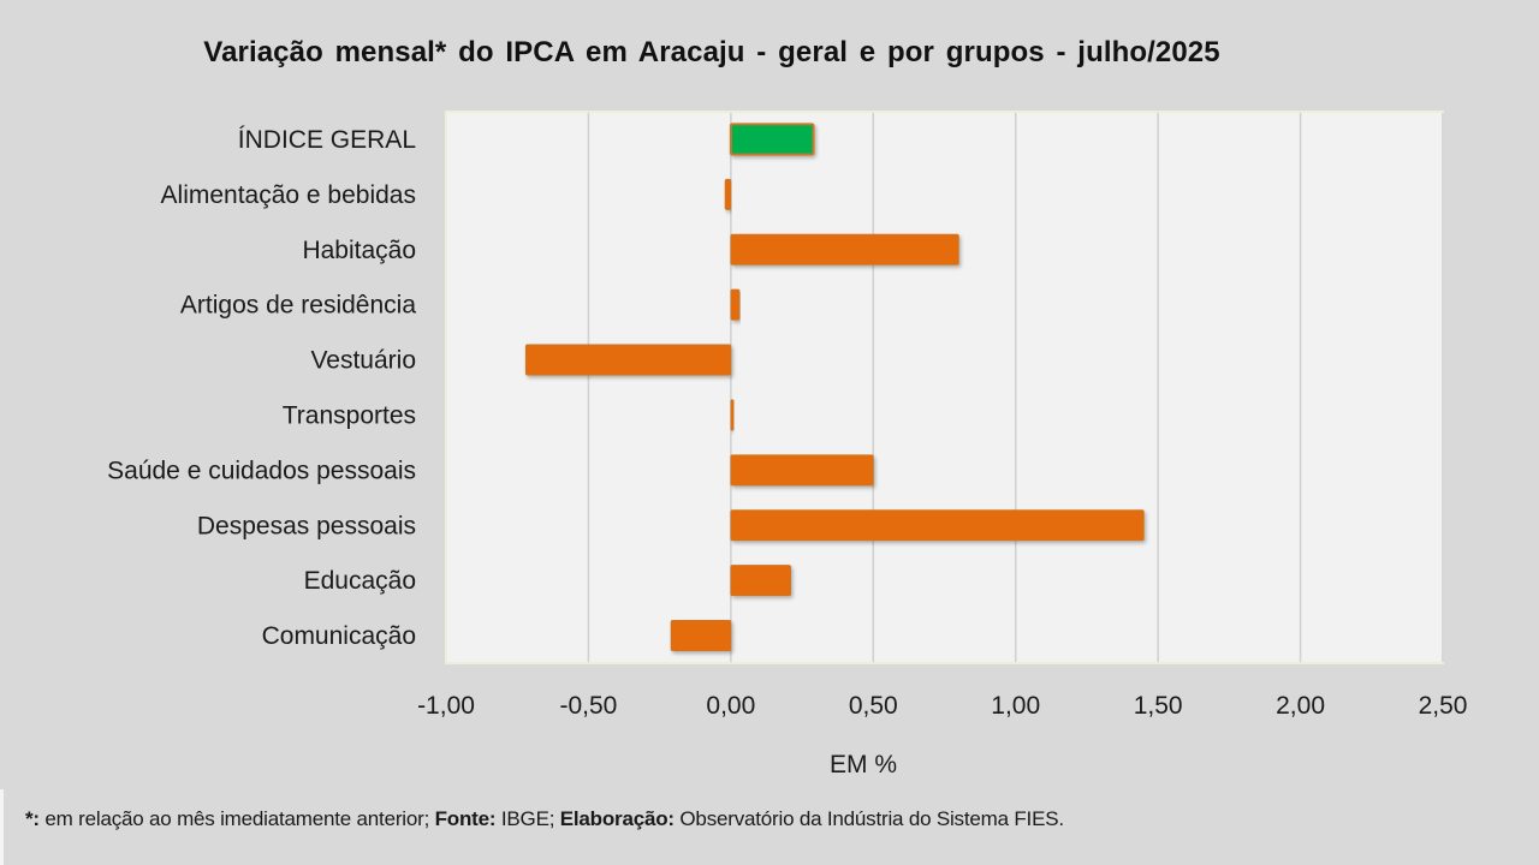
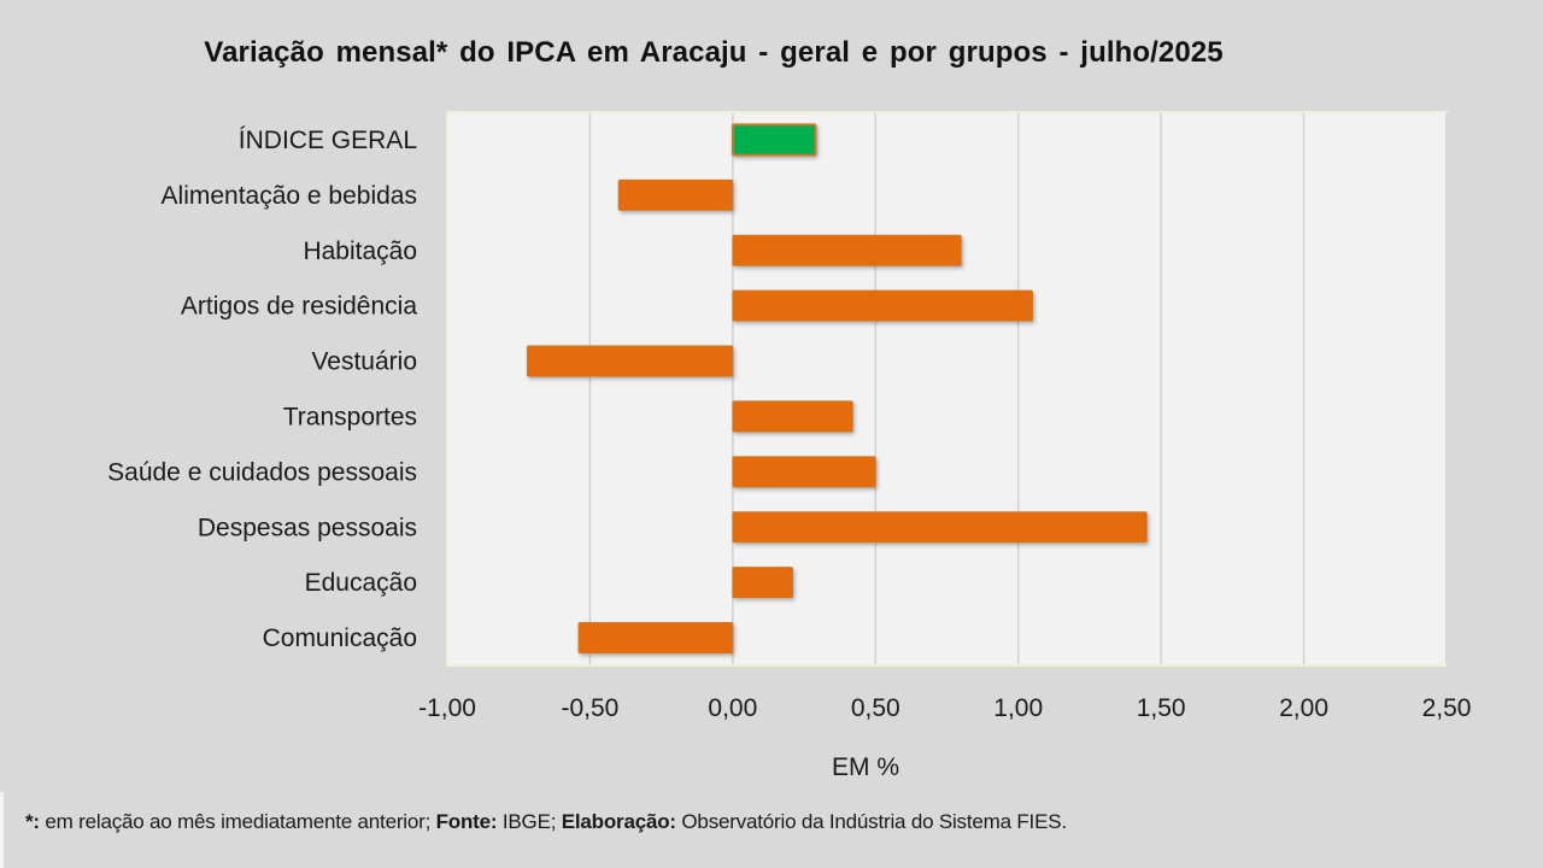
Alimentação e bebidas: -0,02 -> -0,40
Artigos de residência: 0,03 -> 1,05
Transportes: 0,01 -> 0,42
Comunicação: -0,21 -> -0,54
